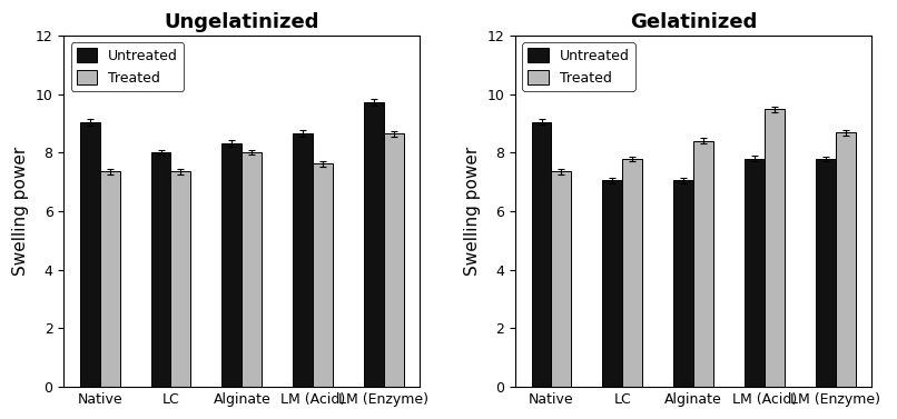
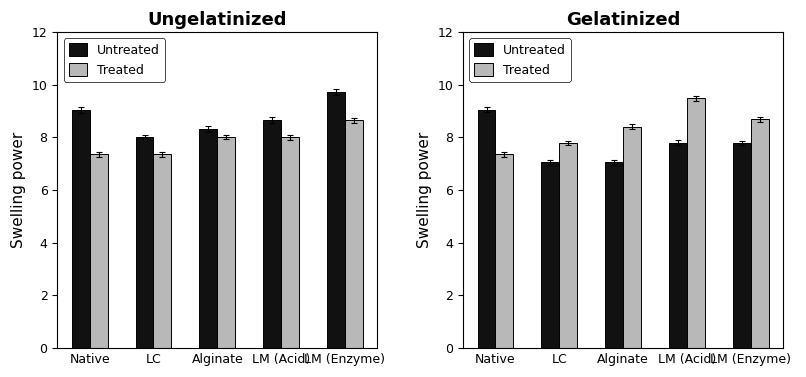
Ungelatinized/Treated/LM (Acid): 7.62 -> 8.00
